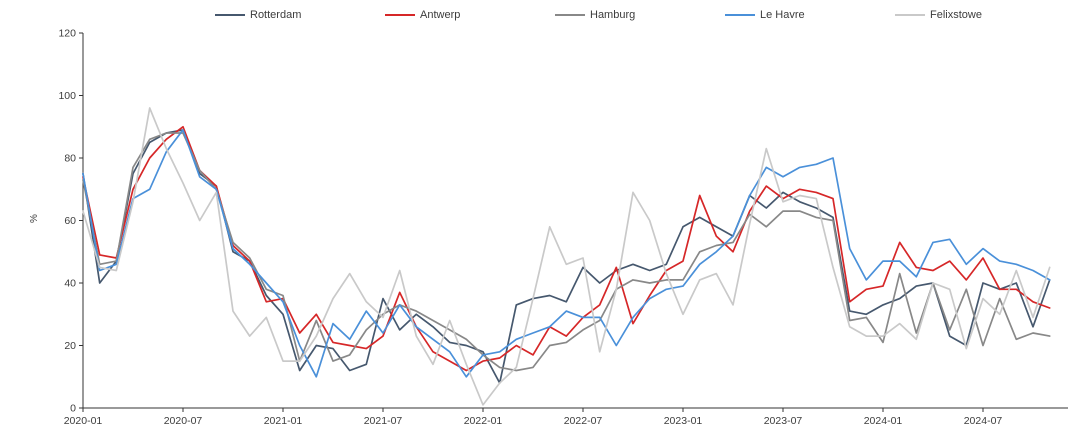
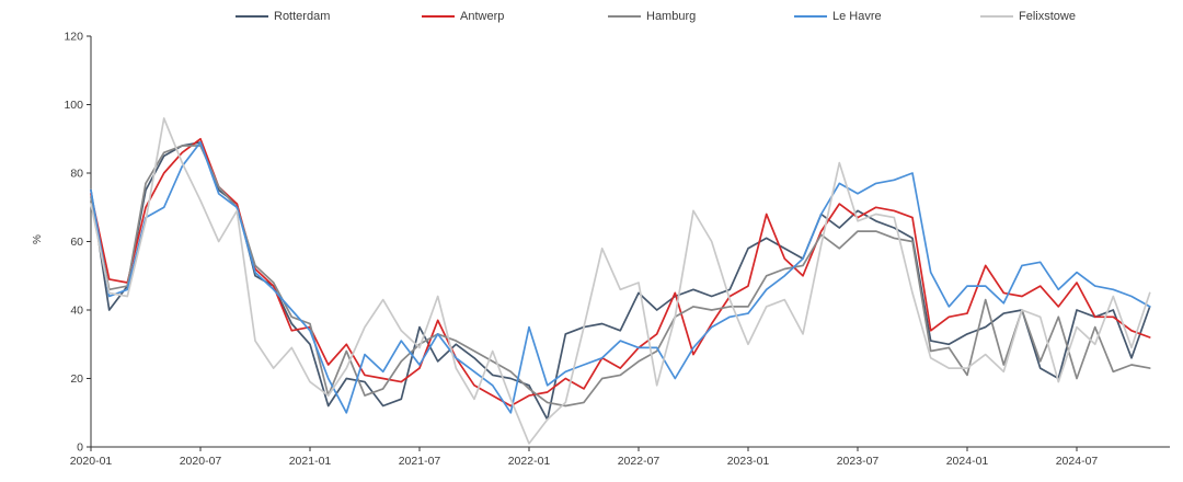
Felixstowe/2020-01: 63 -> 71
Felixstowe/2021-01: 15 -> 19
Le Havre/2022-01: 17 -> 35
